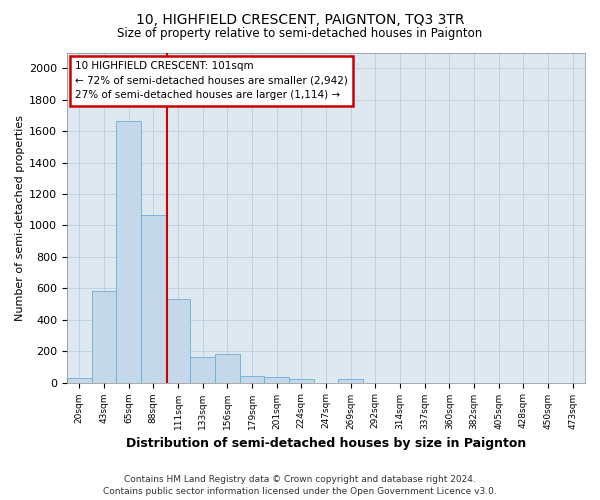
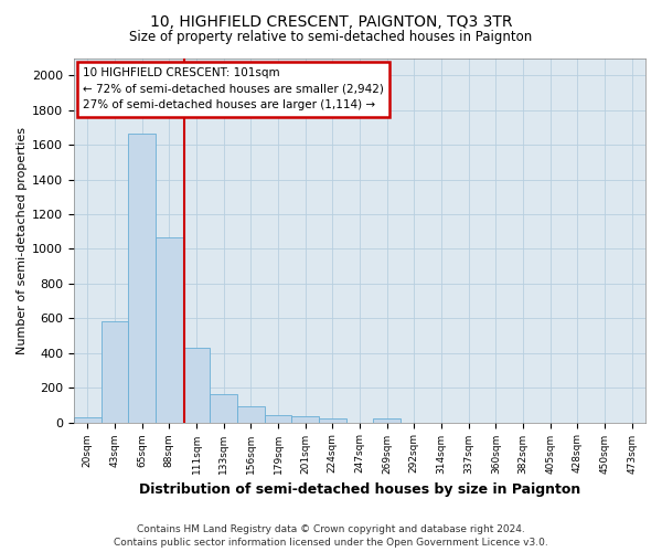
111sqm: 530 -> 430
156sqm: 180 -> 90
